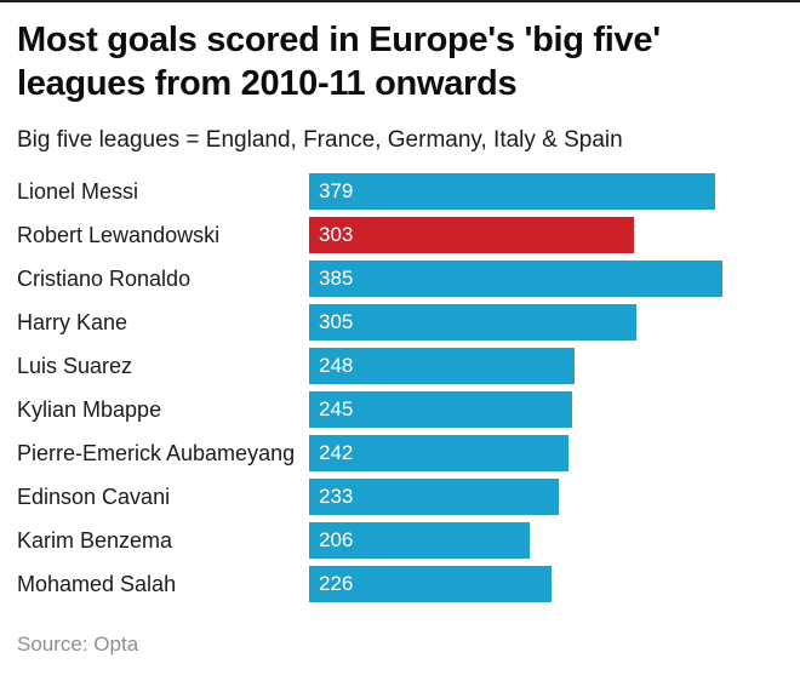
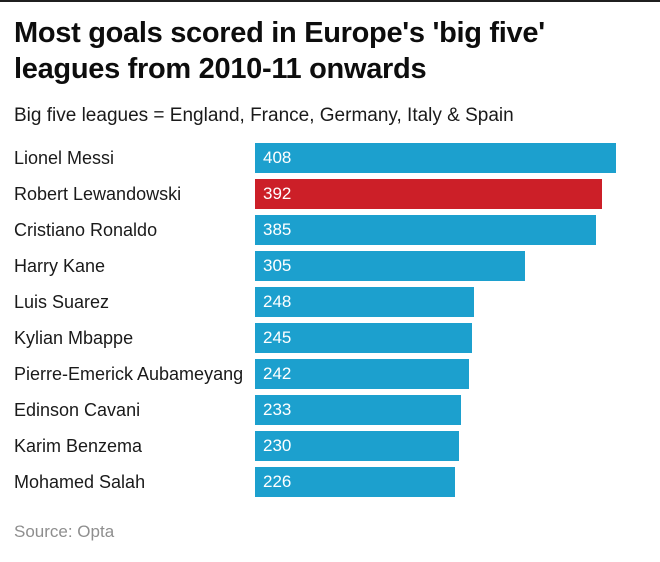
Lionel Messi: 379 -> 408
Robert Lewandowski: 303 -> 392
Karim Benzema: 206 -> 230
